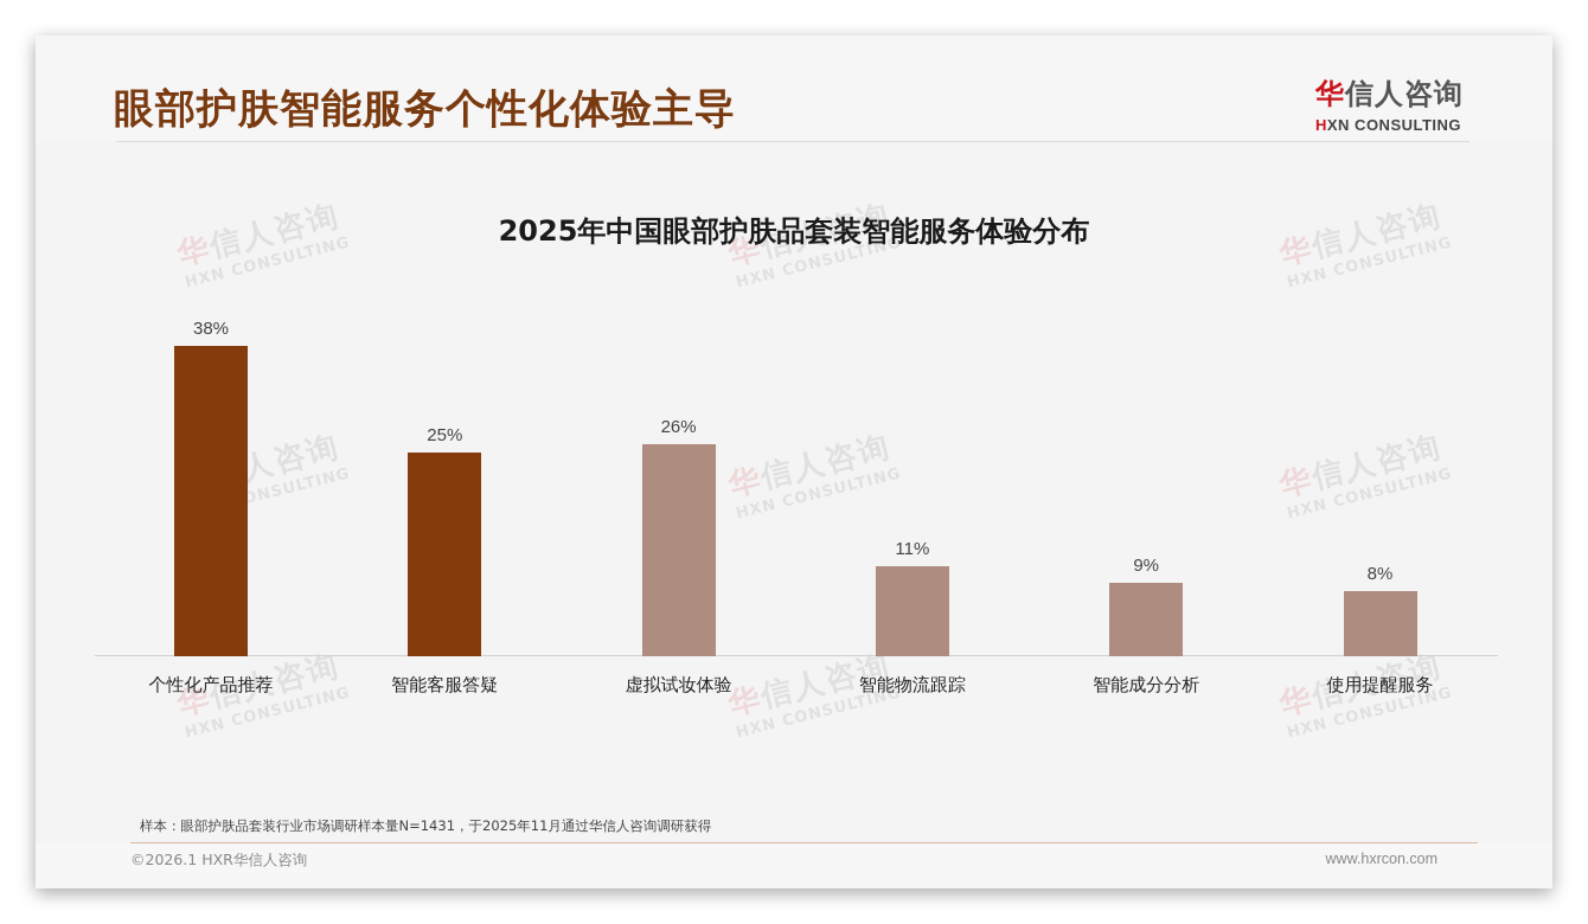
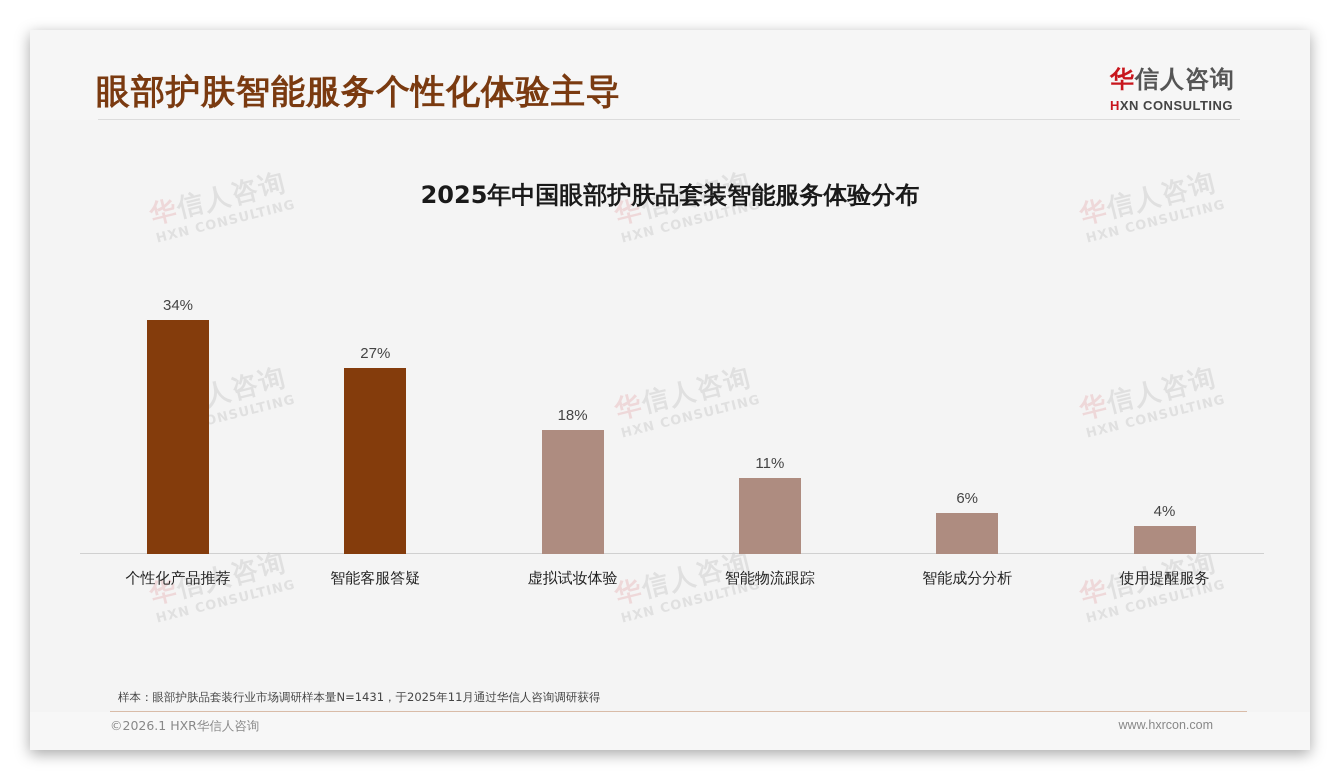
个性化产品推荐: 38% -> 34%
智能客服答疑: 25% -> 27%
虚拟试妆体验: 26% -> 18%
智能成分分析: 9% -> 6%
使用提醒服务: 8% -> 4%
